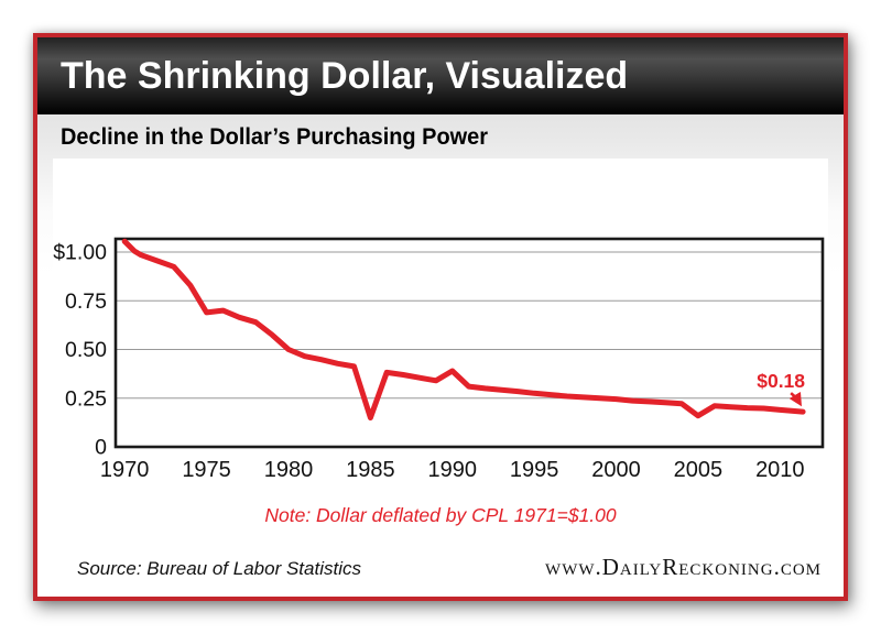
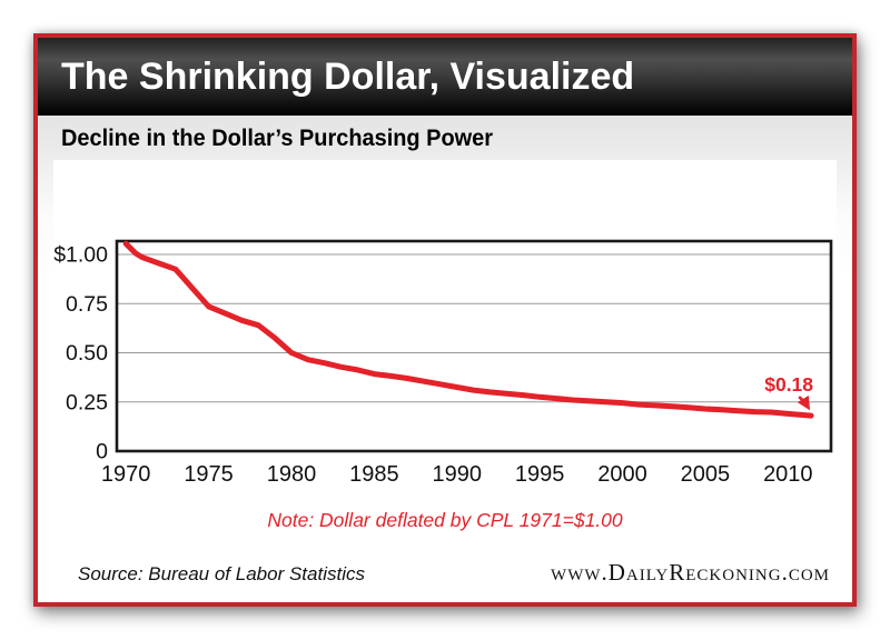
1975: $0.69 -> $0.73
1985: $0.15 -> $0.39
1990: $0.39 -> $0.33
2005: $0.16 -> $0.21
